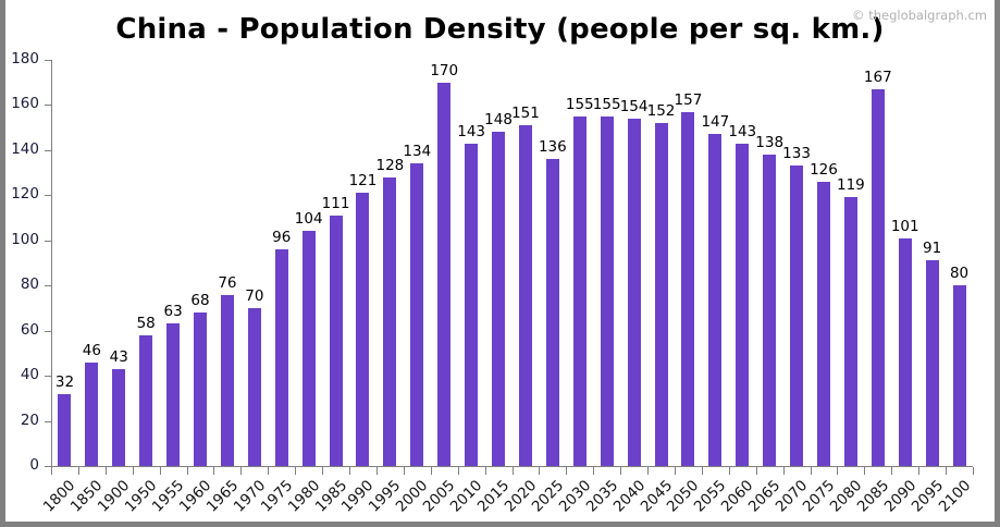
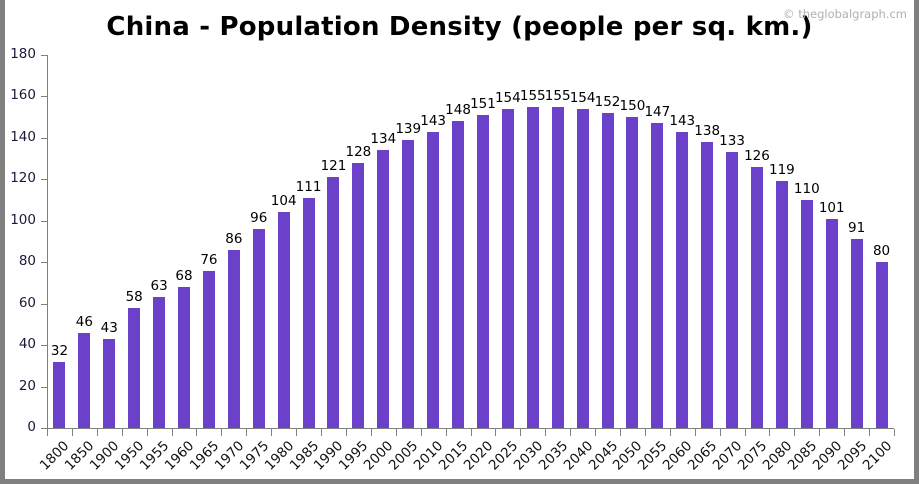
1970: 70 -> 86
2005: 170 -> 139
2025: 136 -> 154
2050: 157 -> 150
2085: 167 -> 110
